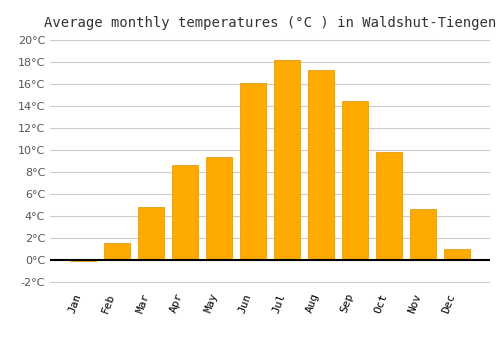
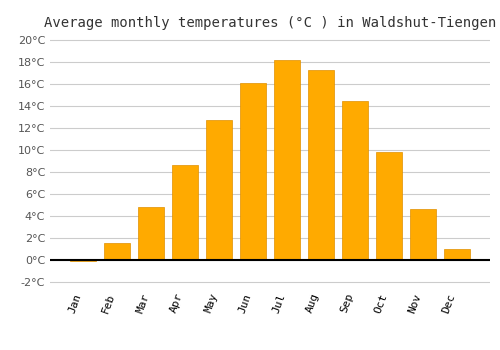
May: 9.4°C -> 12.7°C
